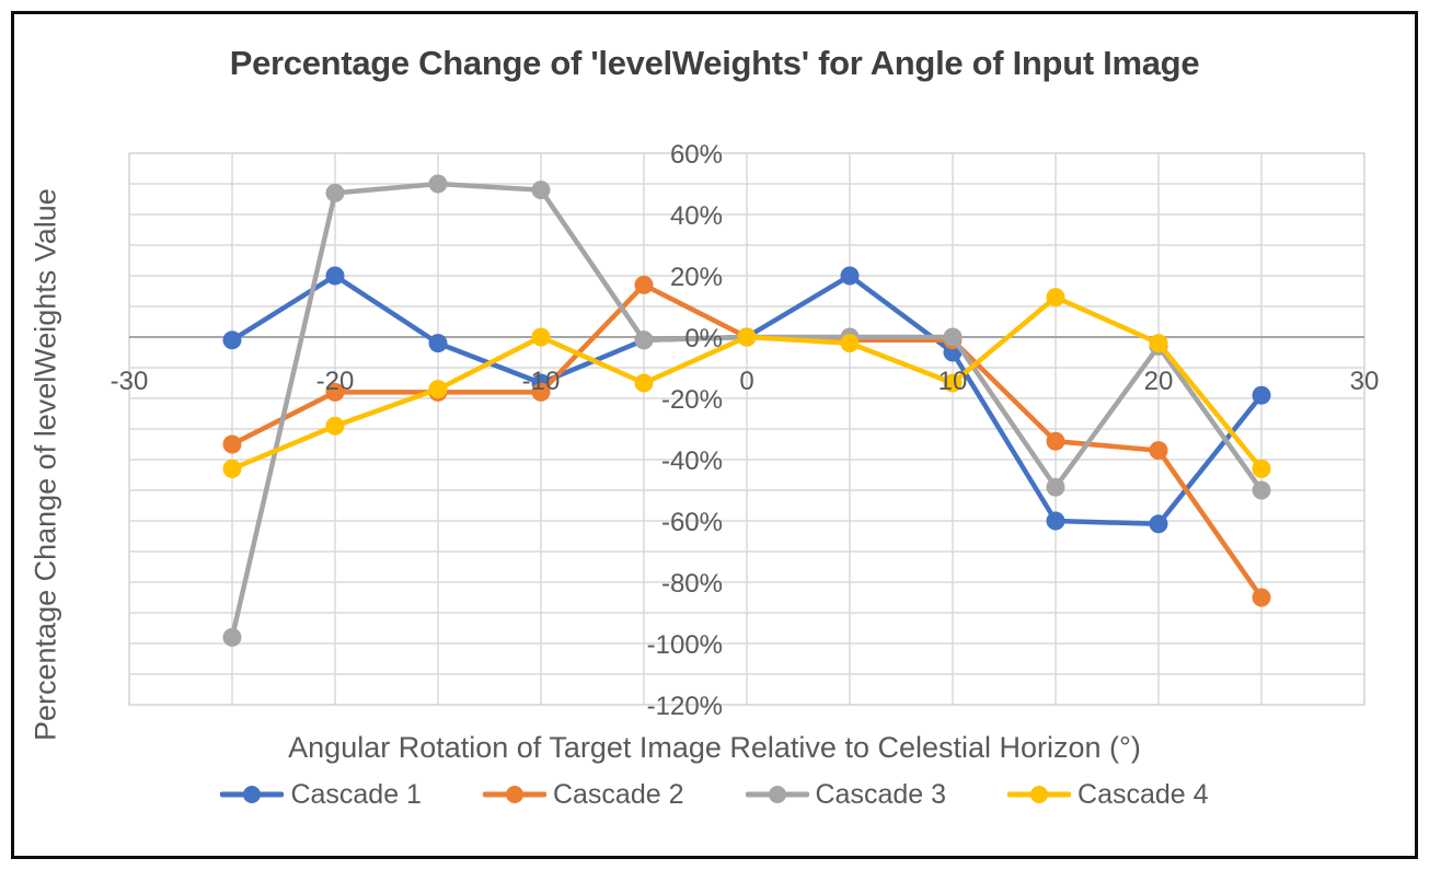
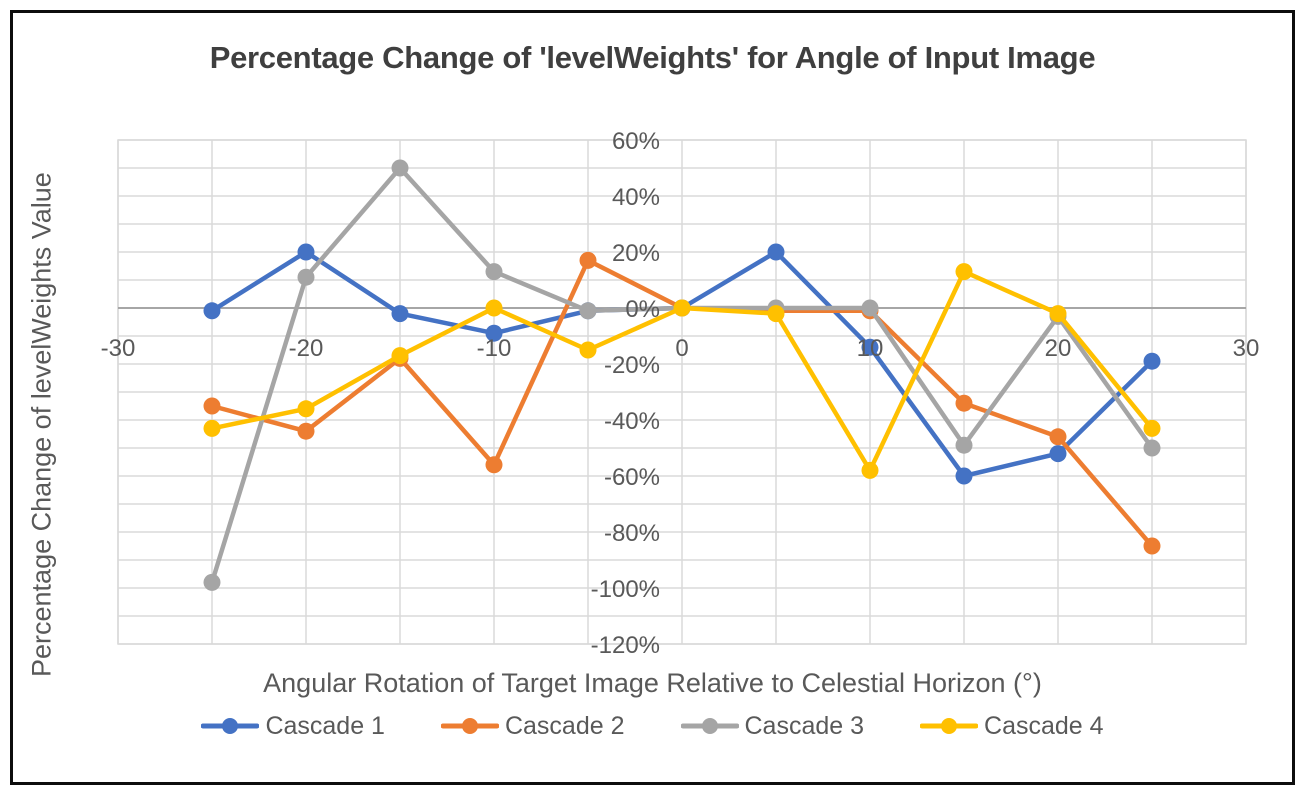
Cascade 2/-20: -18% -> -44%
Cascade 3/-20: 47% -> 11%
Cascade 4/-20: -29% -> -36%
Cascade 1/-10: -15% -> -9%
Cascade 2/-10: -18% -> -56%
Cascade 3/-10: 48% -> 13%
Cascade 1/10: -5% -> -14%
Cascade 4/10: -15% -> -58%
Cascade 1/20: -61% -> -52%
Cascade 2/20: -37% -> -46%
